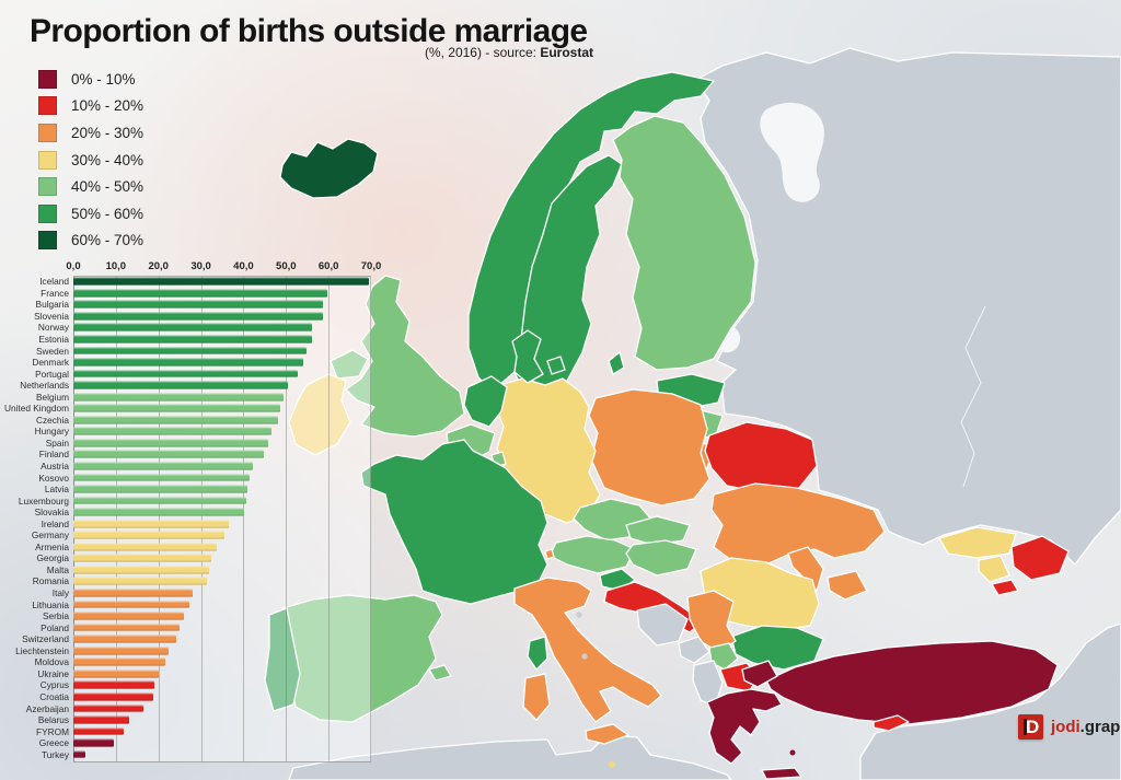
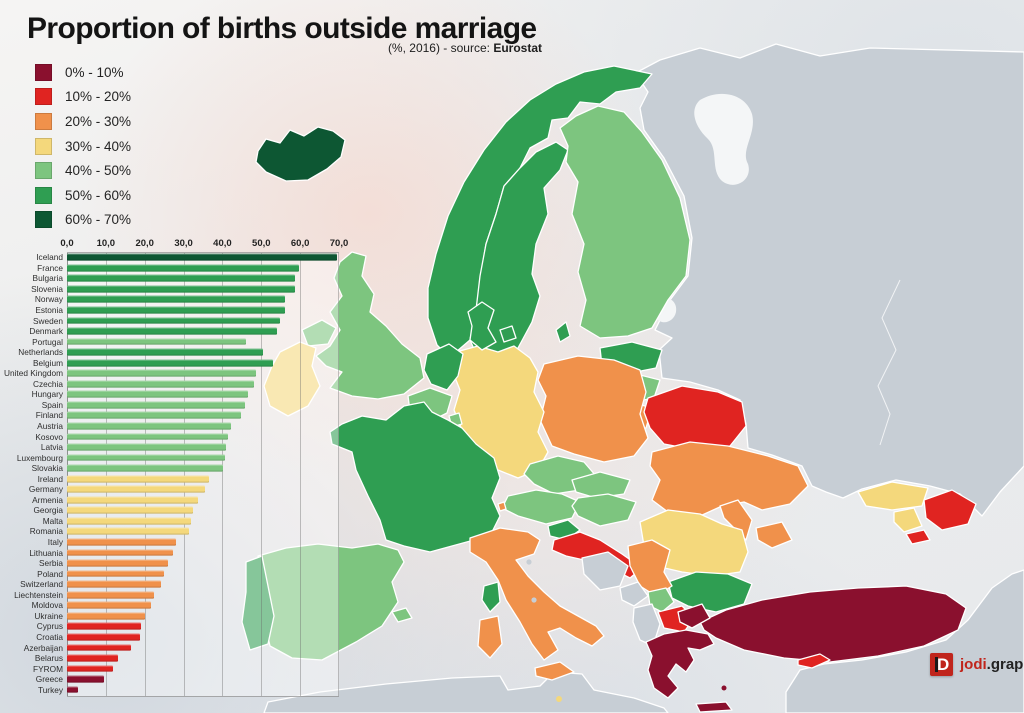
Portugal: 53 -> 46
Belgium: 49 -> 53
